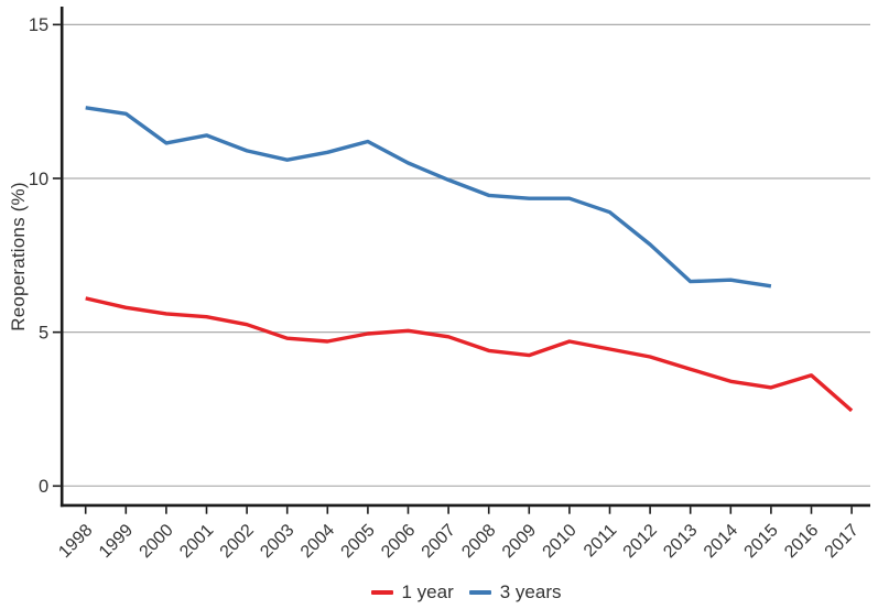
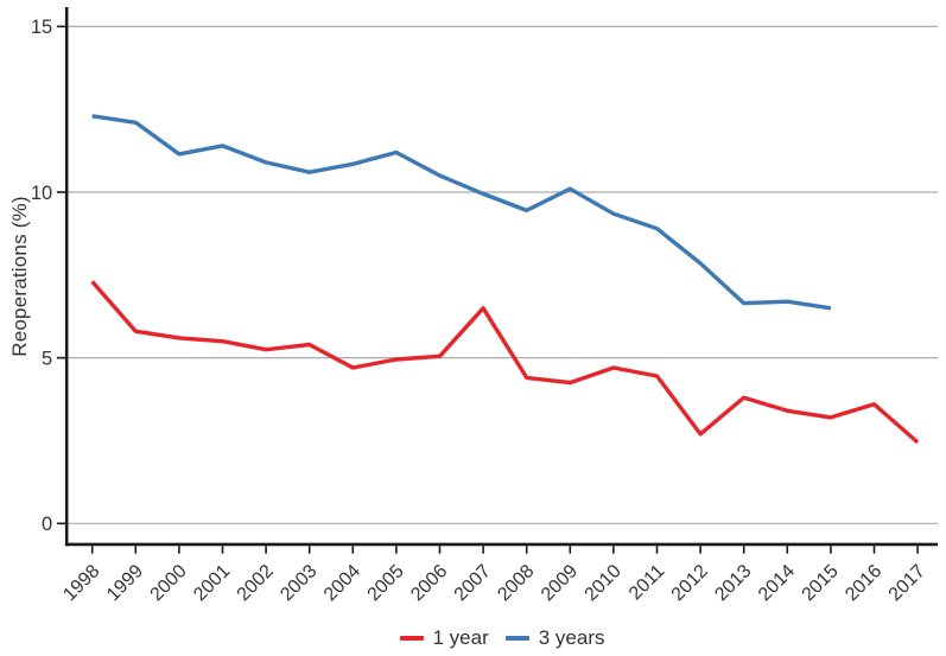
1 year/1998: 6.1 -> 7.3
1 year/2003: 4.8 -> 5.4
1 year/2007: 4.8 -> 6.5
3 years/2009: 9.3 -> 10.1
1 year/2012: 4.2 -> 2.7
